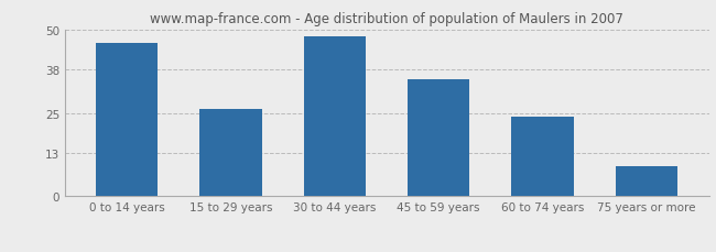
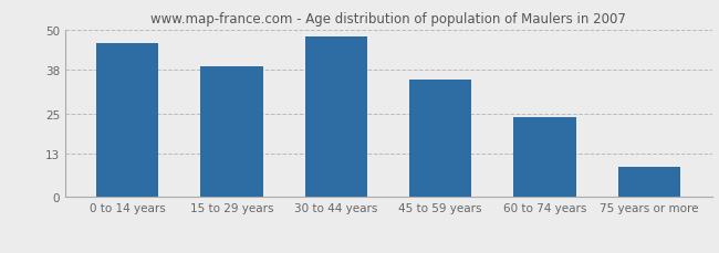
15 to 29 years: 26 -> 39
